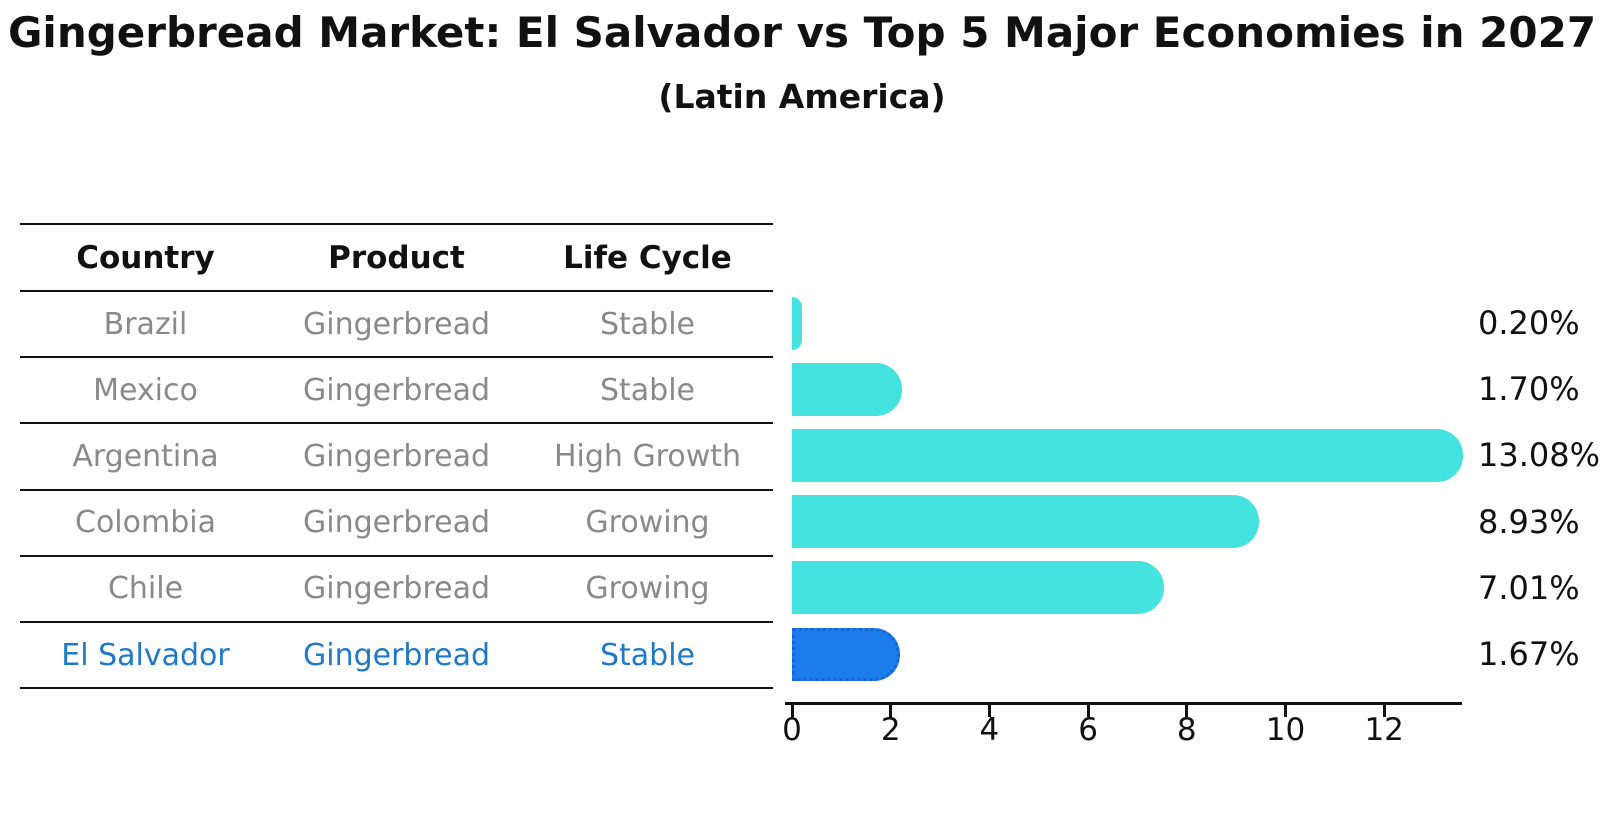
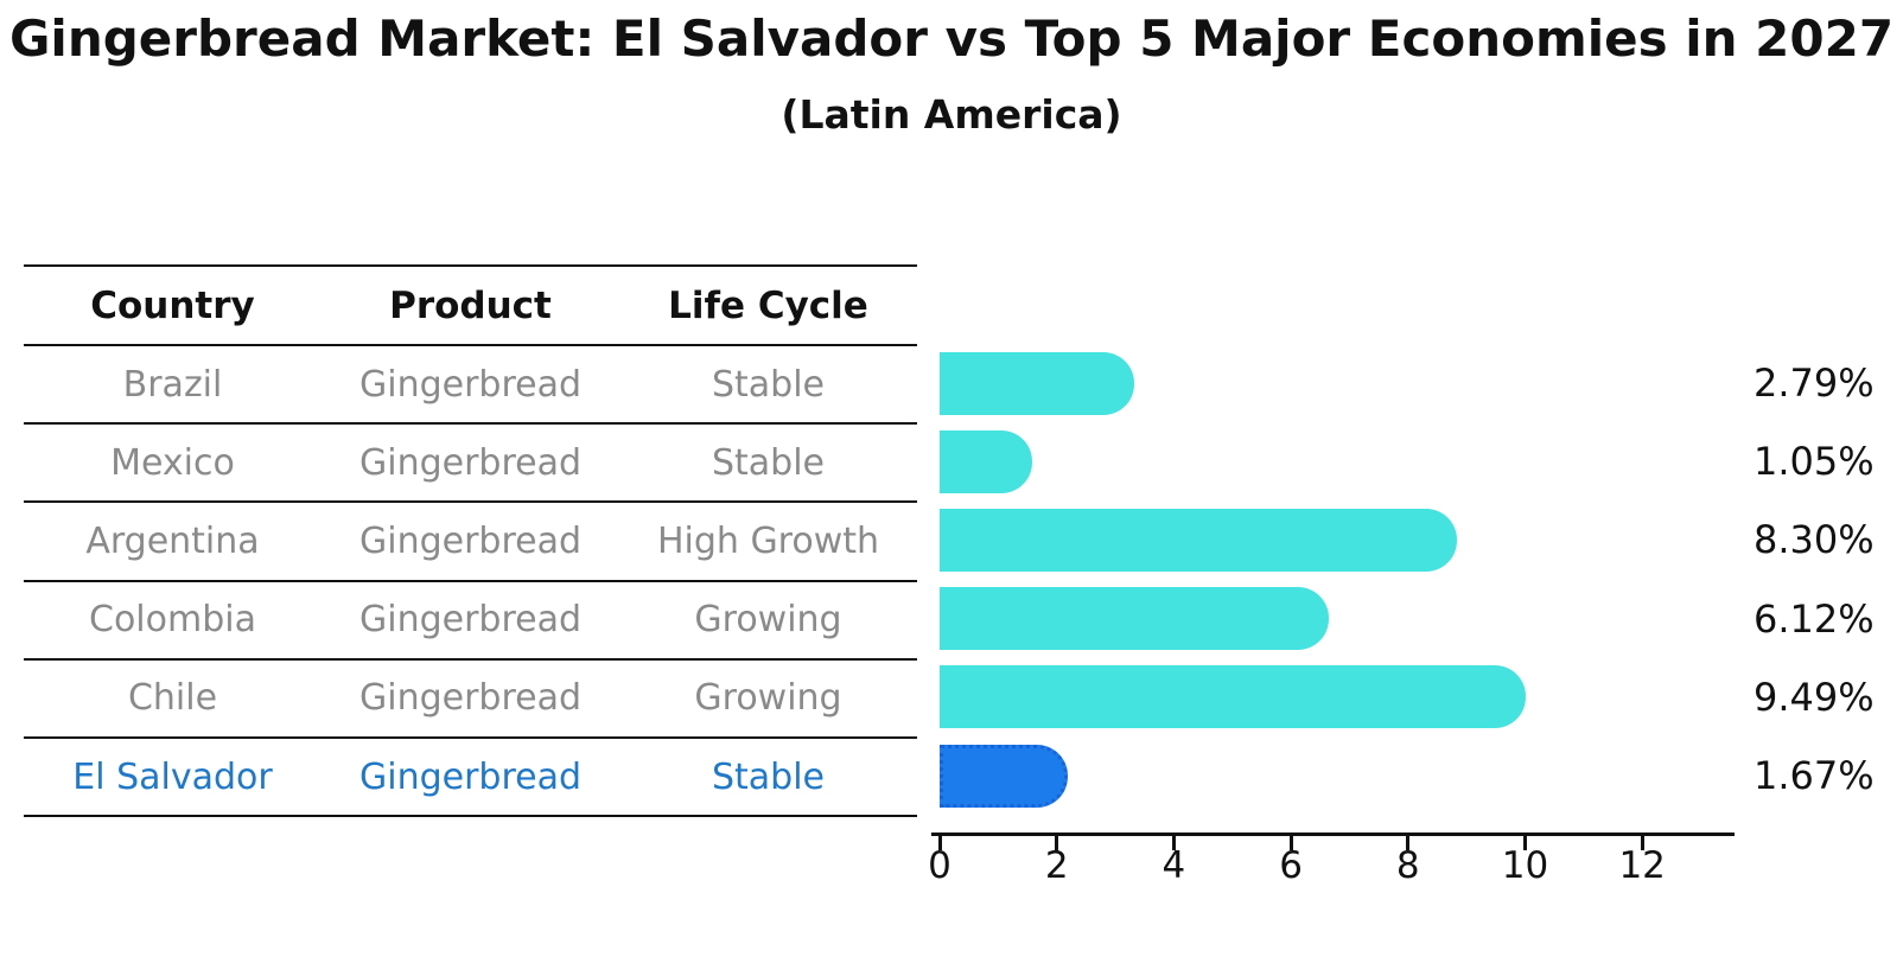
Brazil: 0.20% -> 2.79%
Mexico: 1.70% -> 1.05%
Argentina: 13.08% -> 8.30%
Colombia: 8.93% -> 6.12%
Chile: 7.01% -> 9.49%
